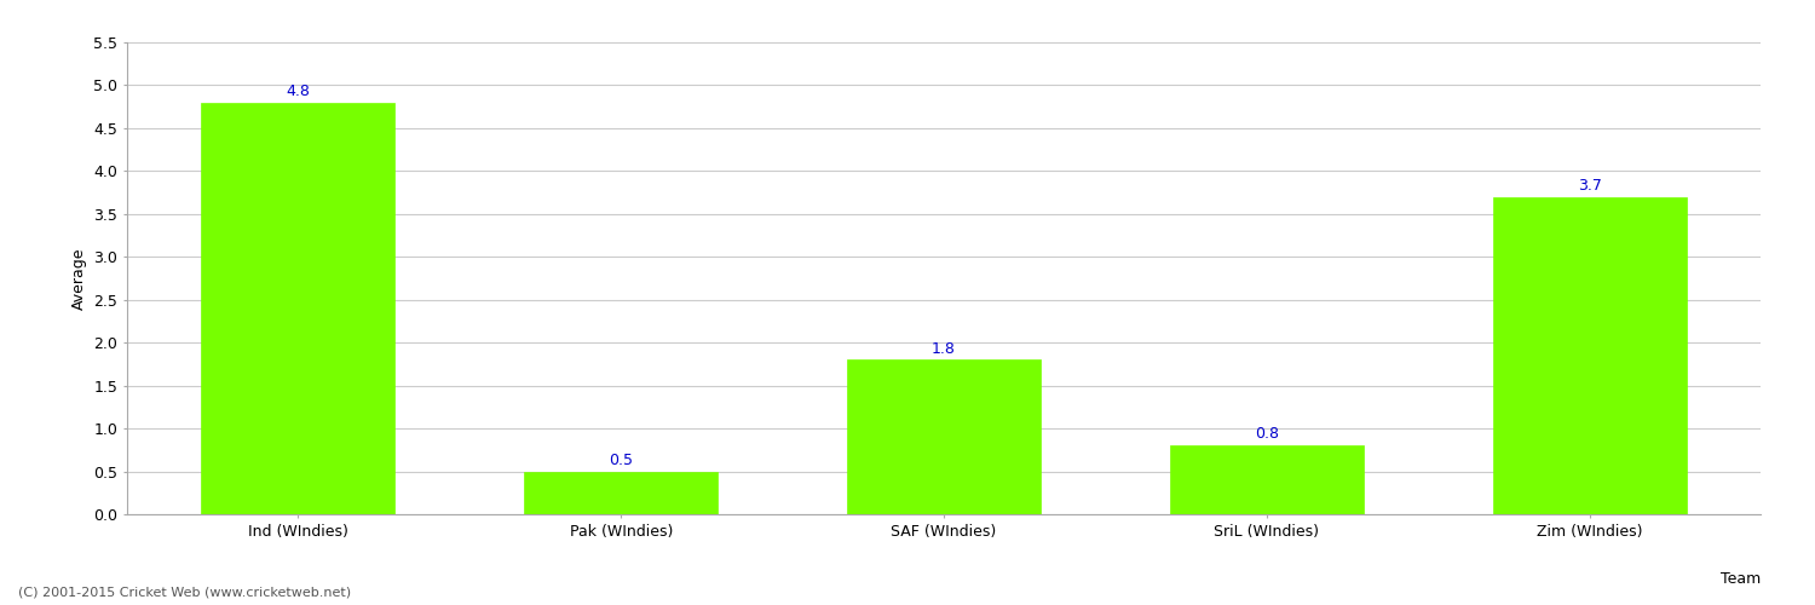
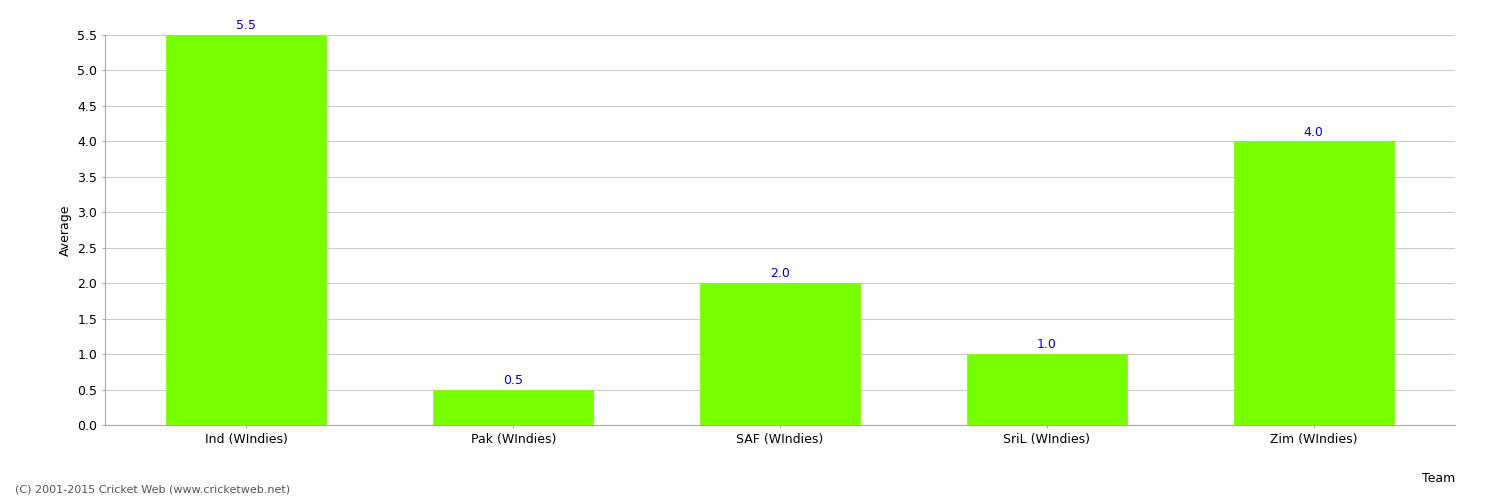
Ind (WIndies): 4.8 -> 5.5
SAF (WIndies): 1.8 -> 2.0
SriL (WIndies): 0.8 -> 1.0
Zim (WIndies): 3.7 -> 4.0
